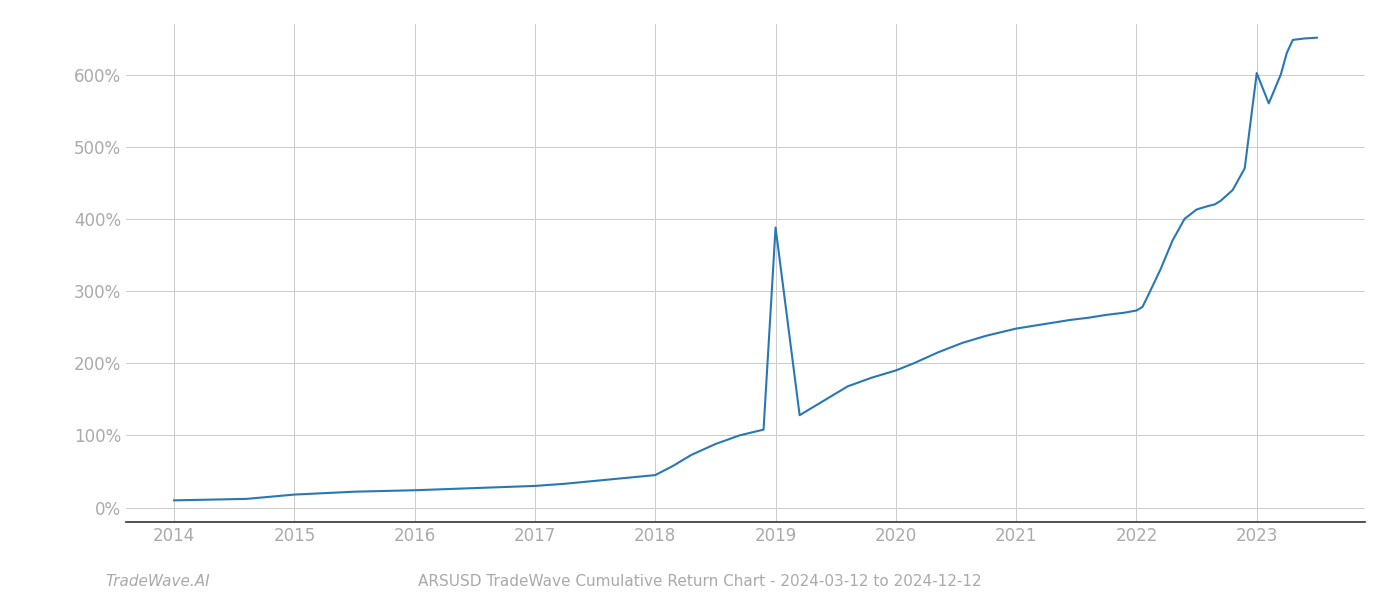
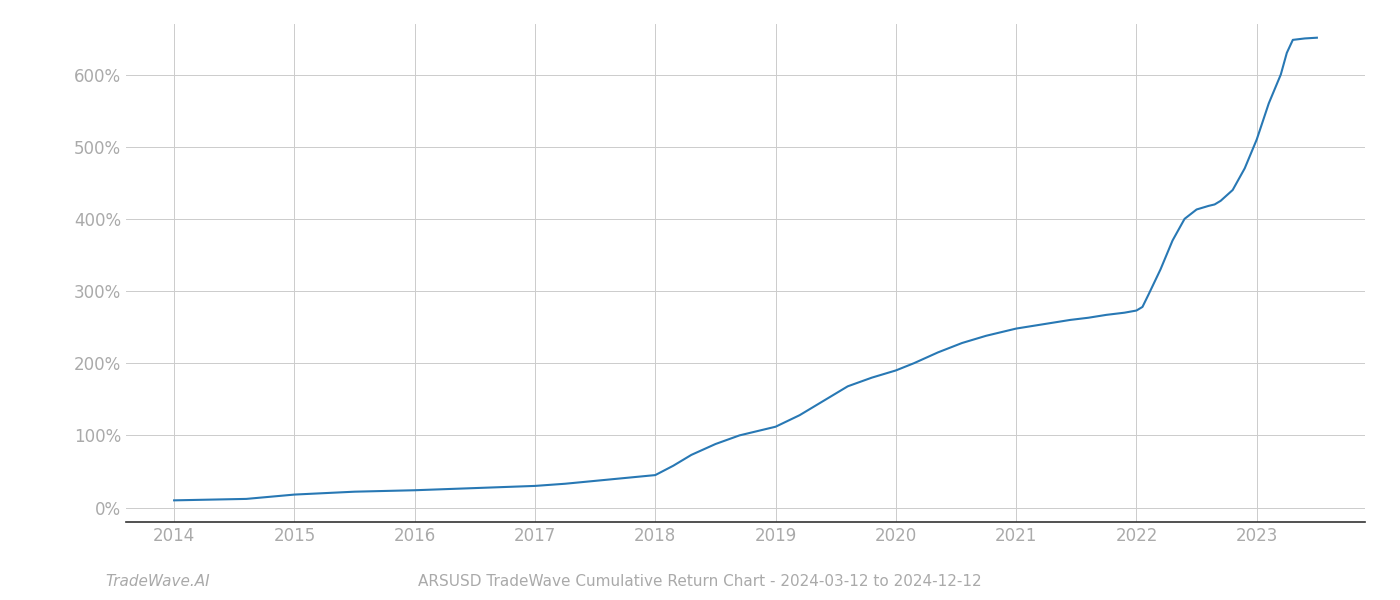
2019: 388% -> 112%
2023: 602% -> 510%
